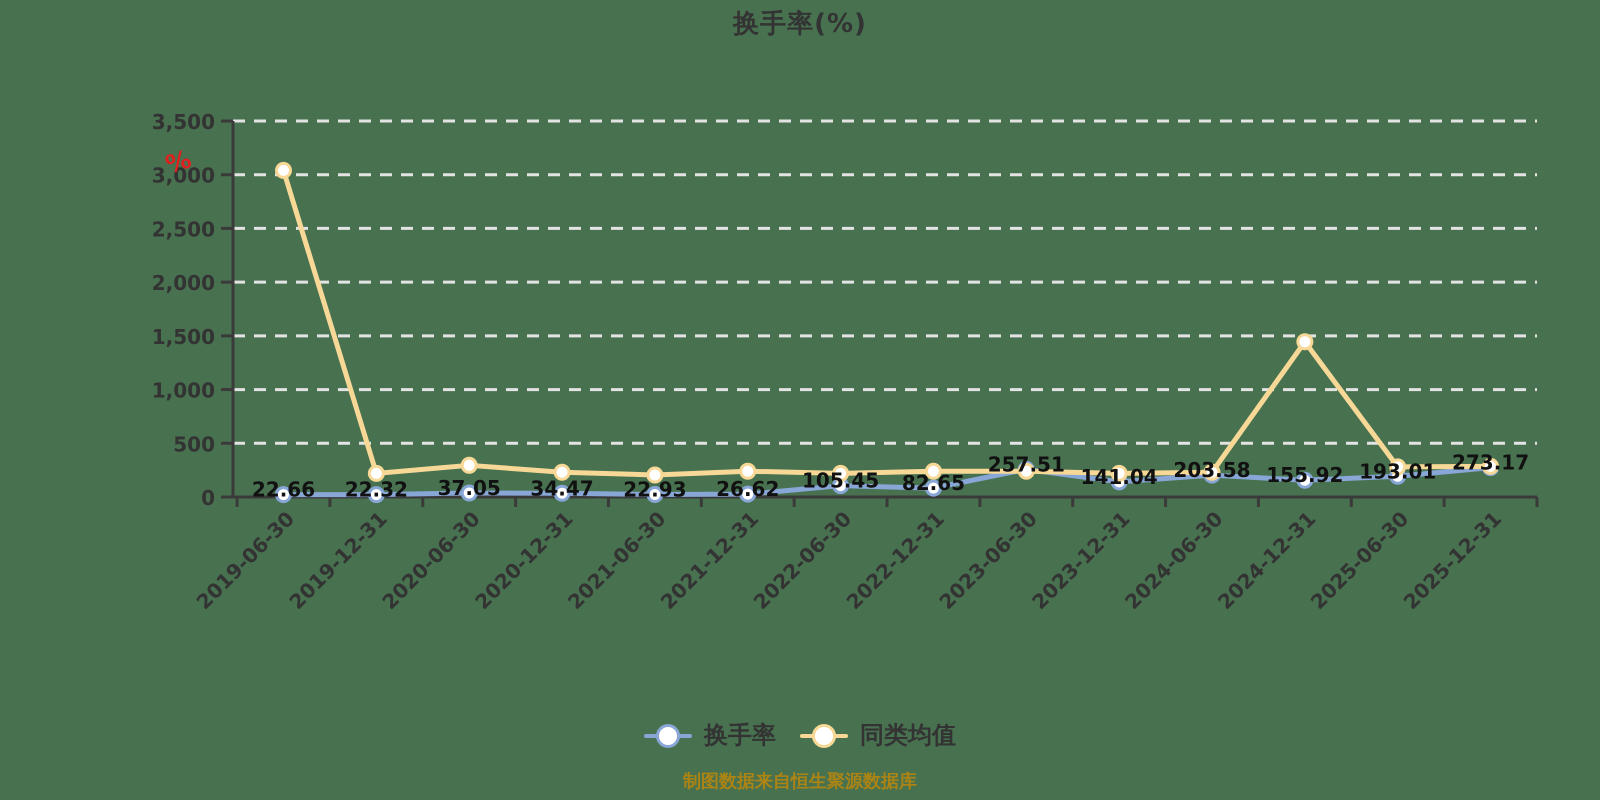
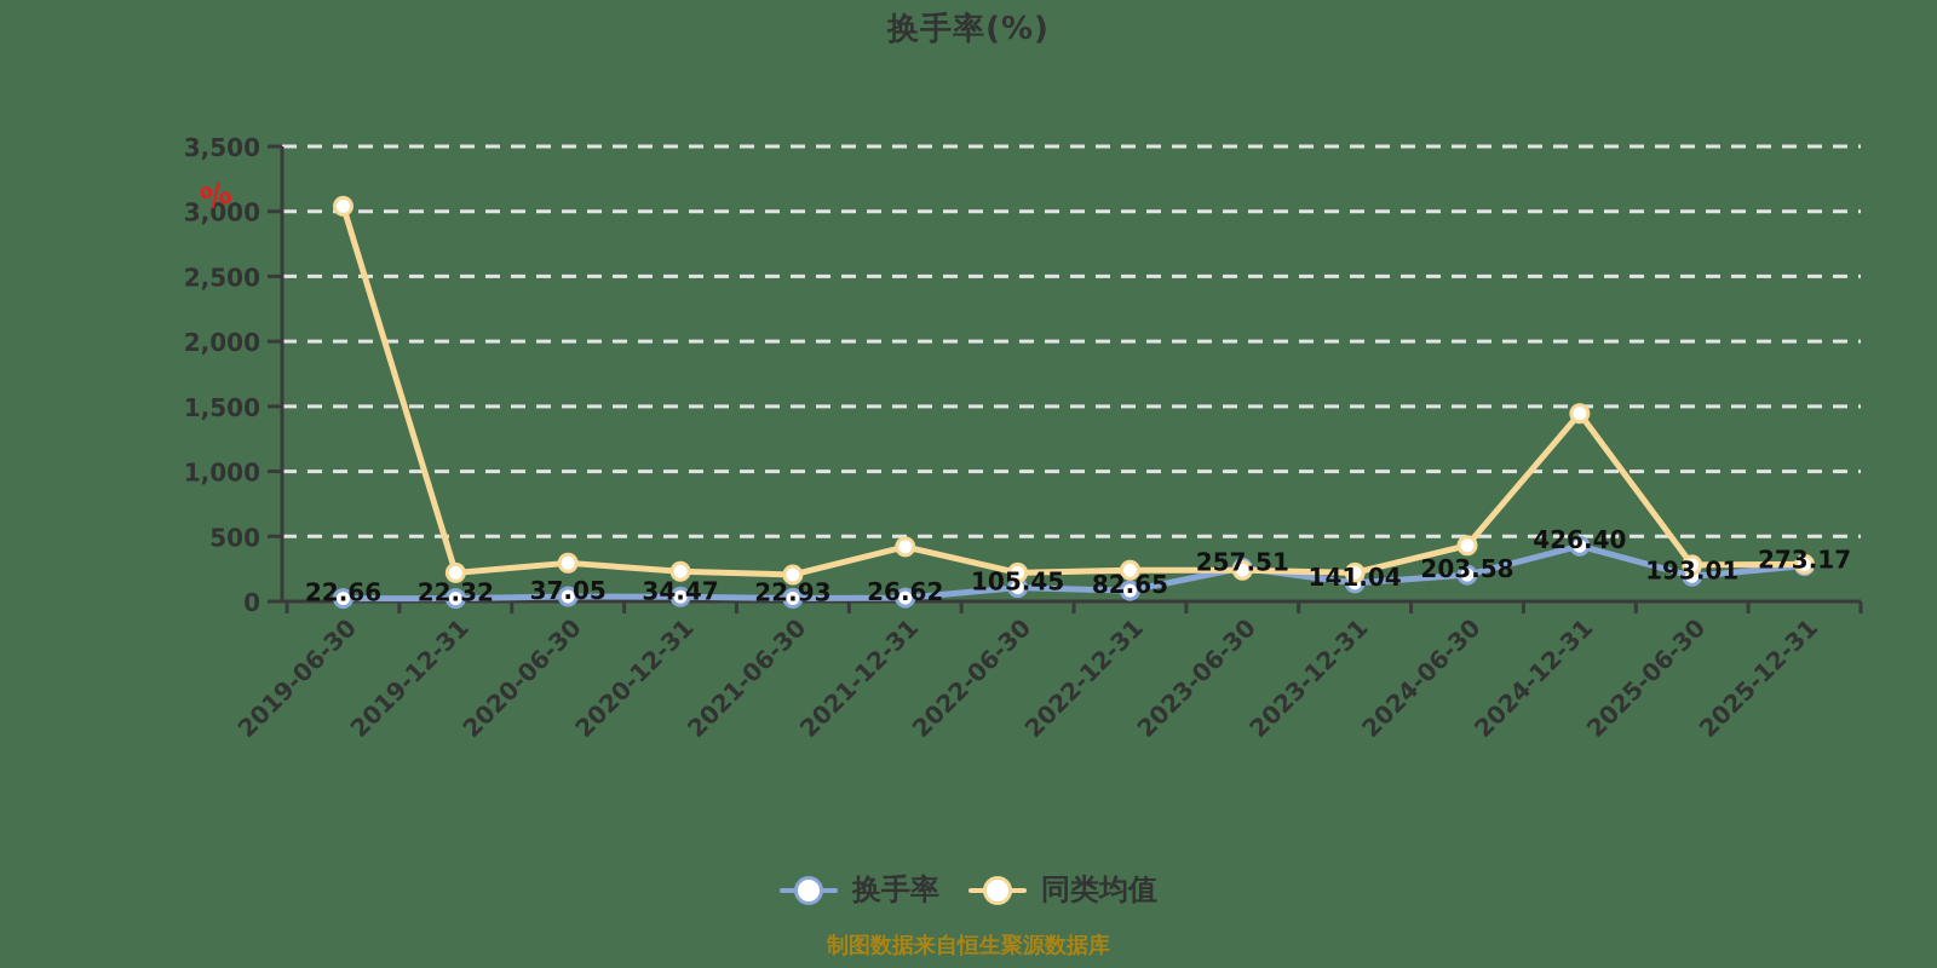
同类均值/2021-12-31: 240 -> 420
同类均值/2024-06-30: 230 -> 430
换手率/2024-12-31: 155.92 -> 426.40
